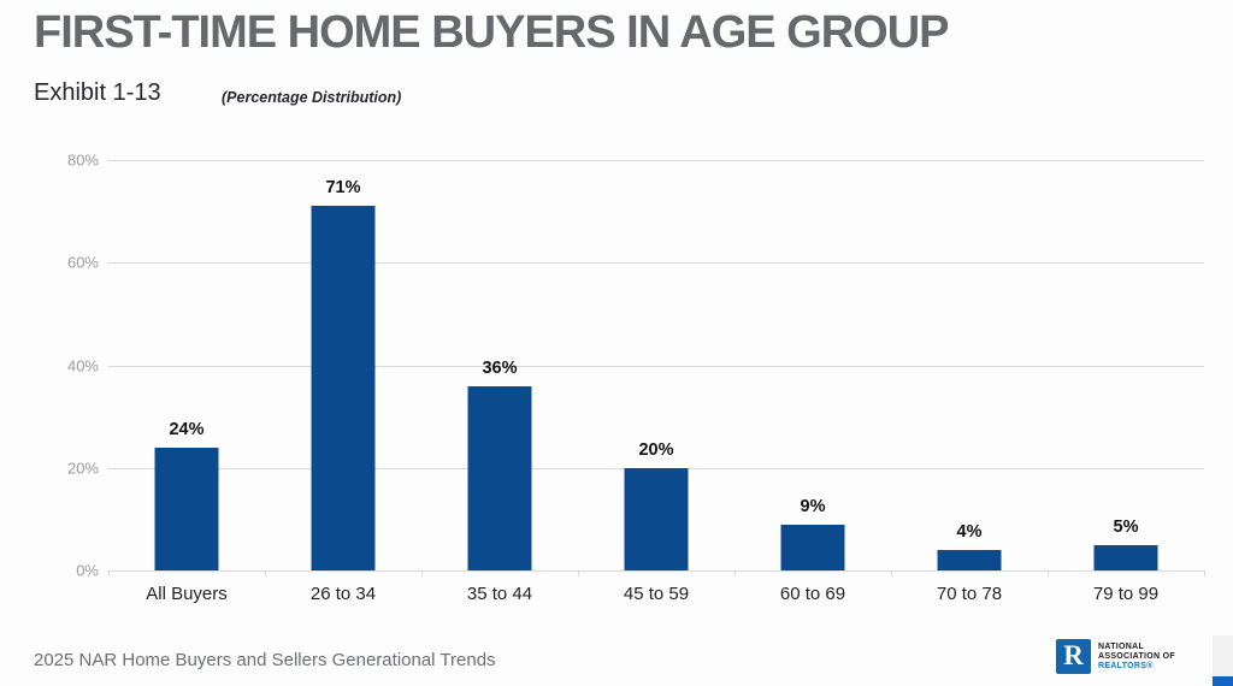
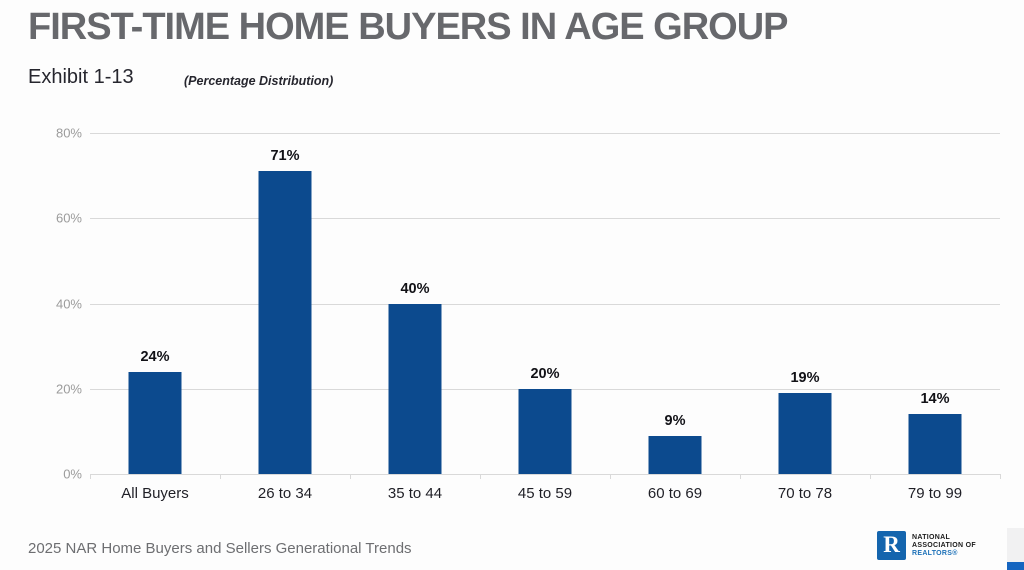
35 to 44: 36% -> 40%
70 to 78: 4% -> 19%
79 to 99: 5% -> 14%
